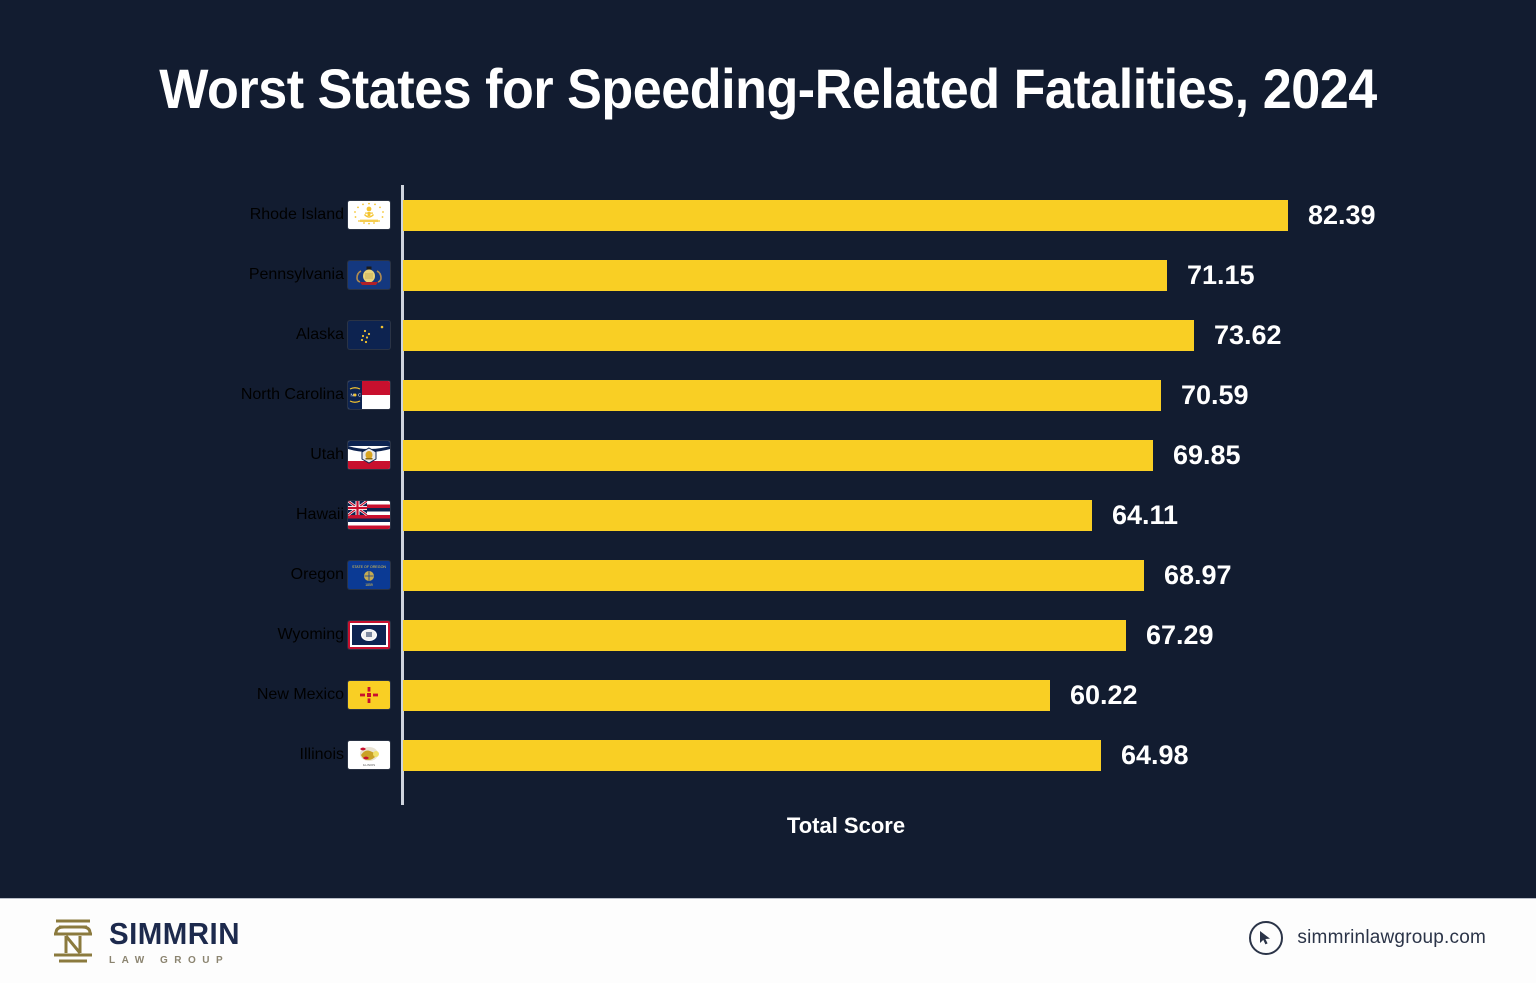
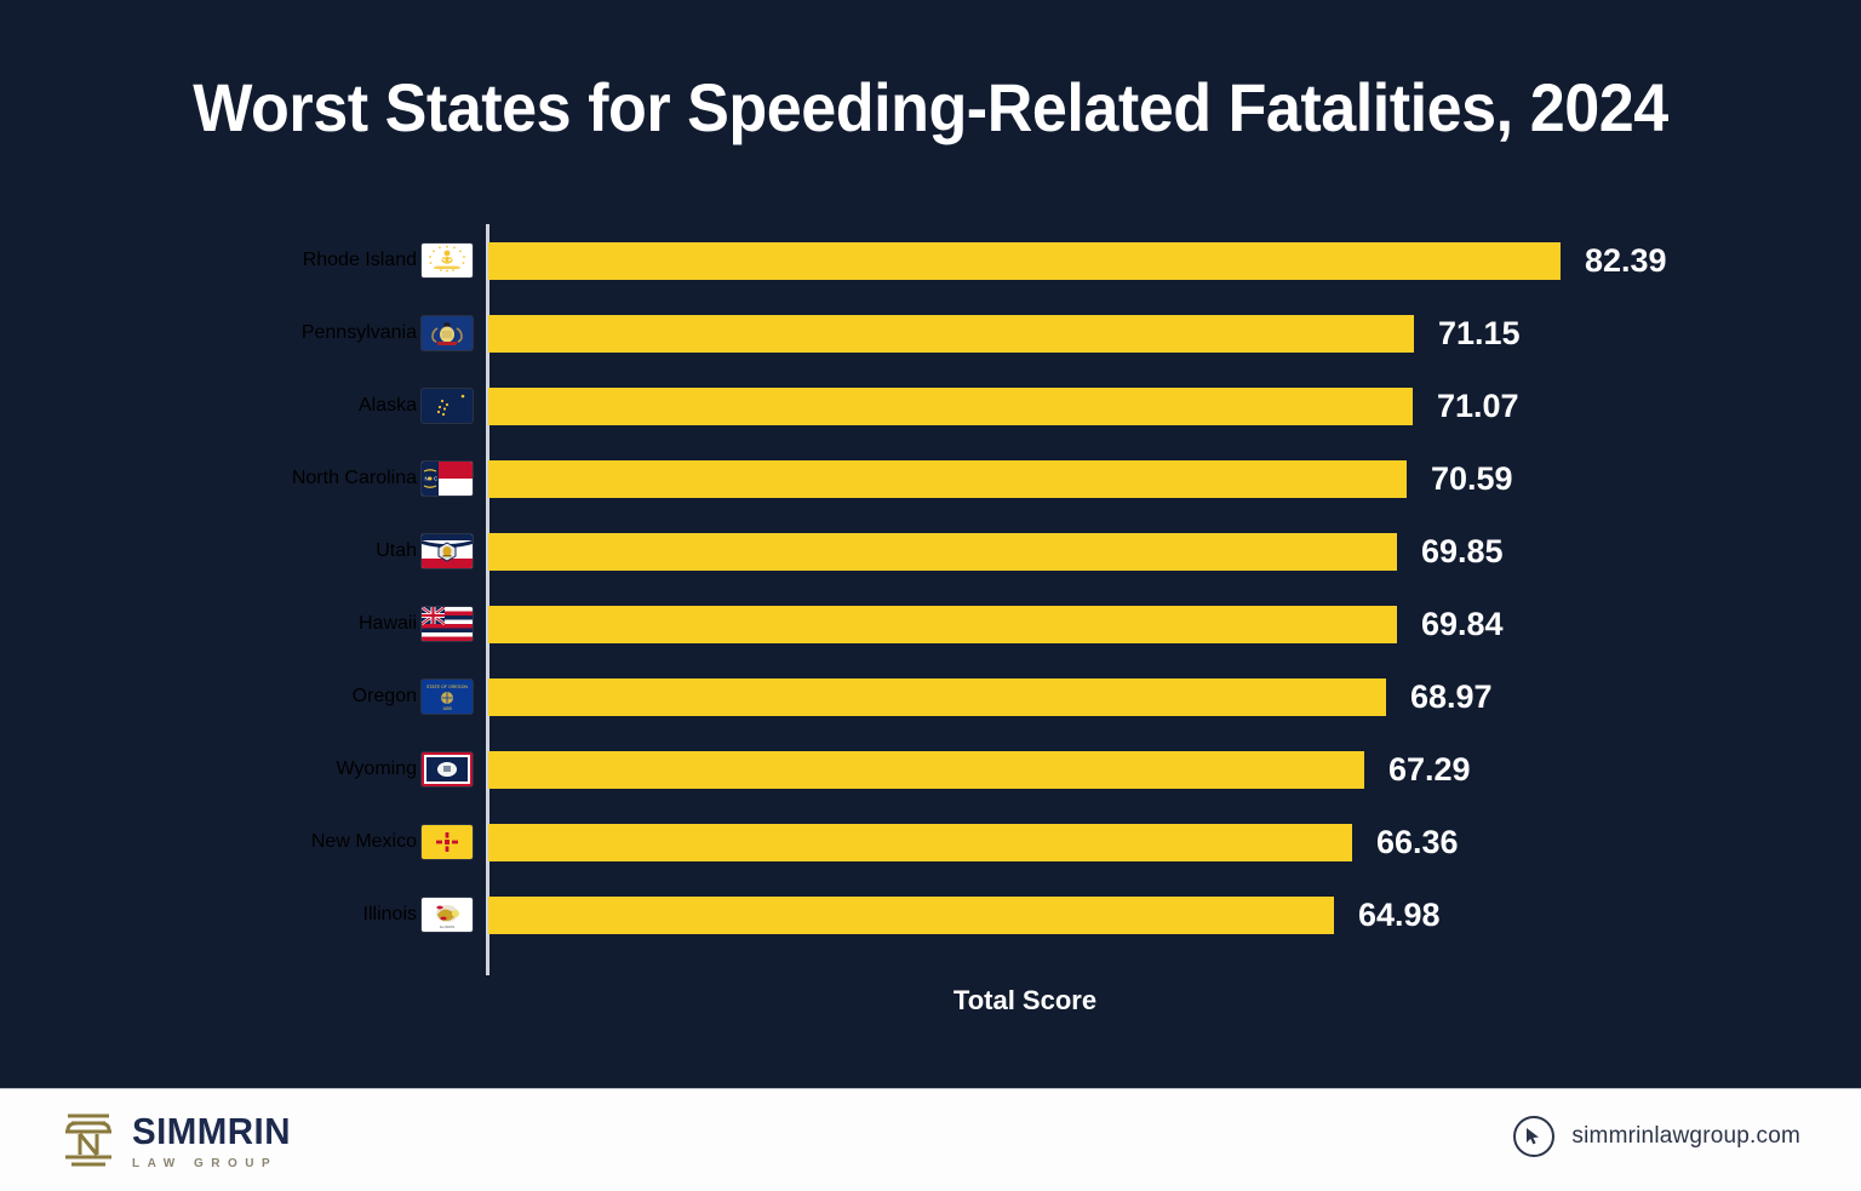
Alaska: 73.62 -> 71.07
Hawaii: 64.11 -> 69.84
New Mexico: 60.22 -> 66.36
